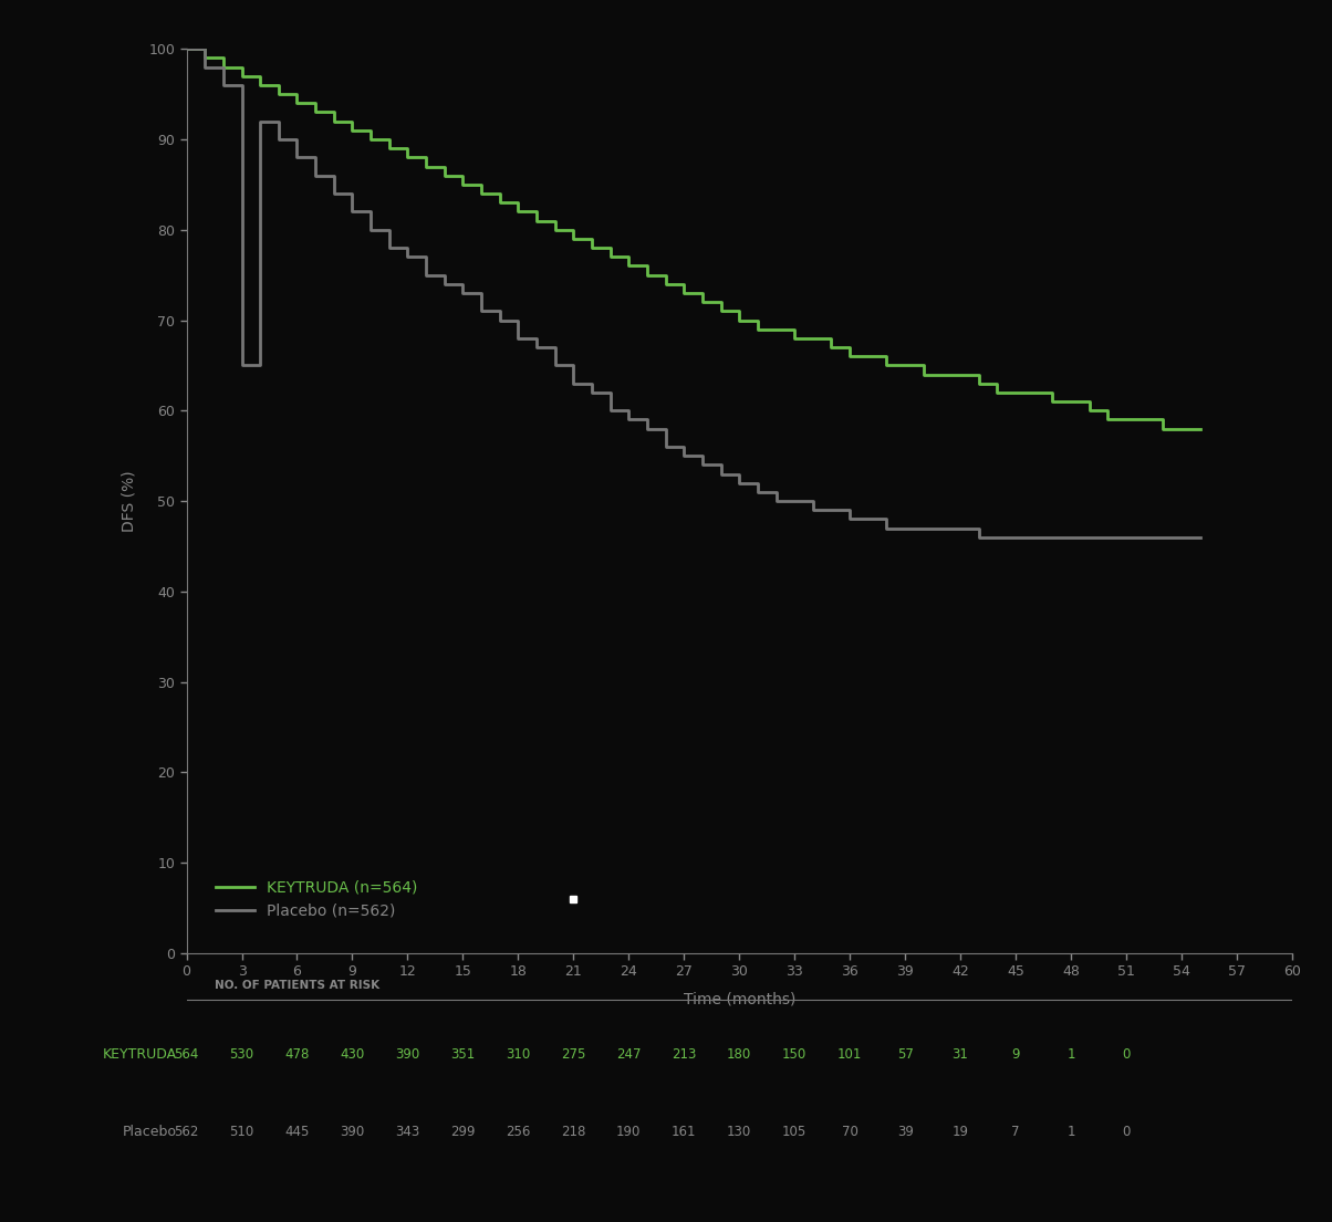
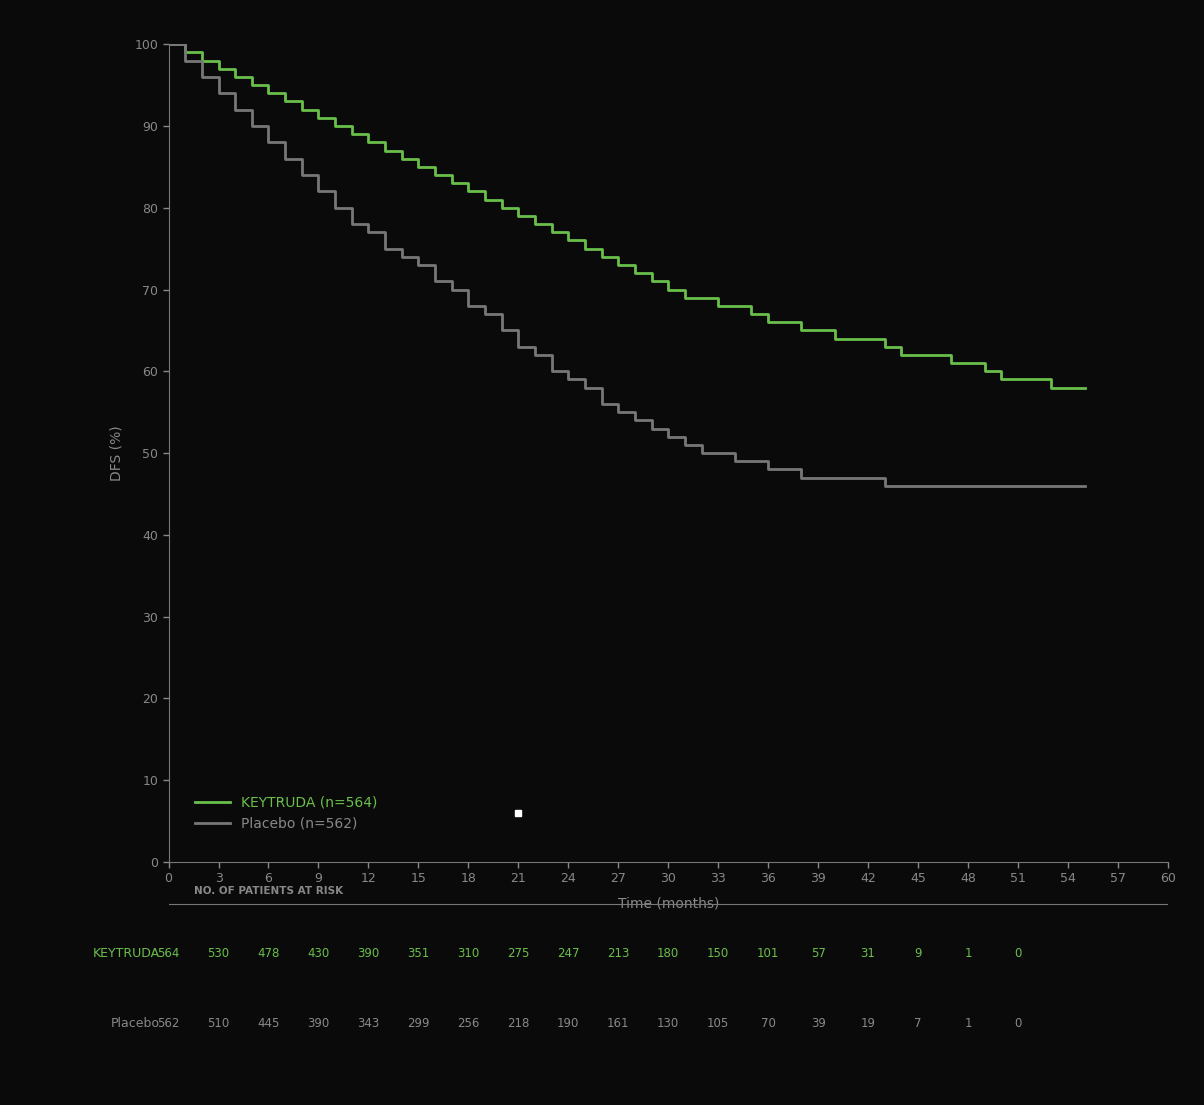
Placebo (n=562)/3: 65 -> 94
